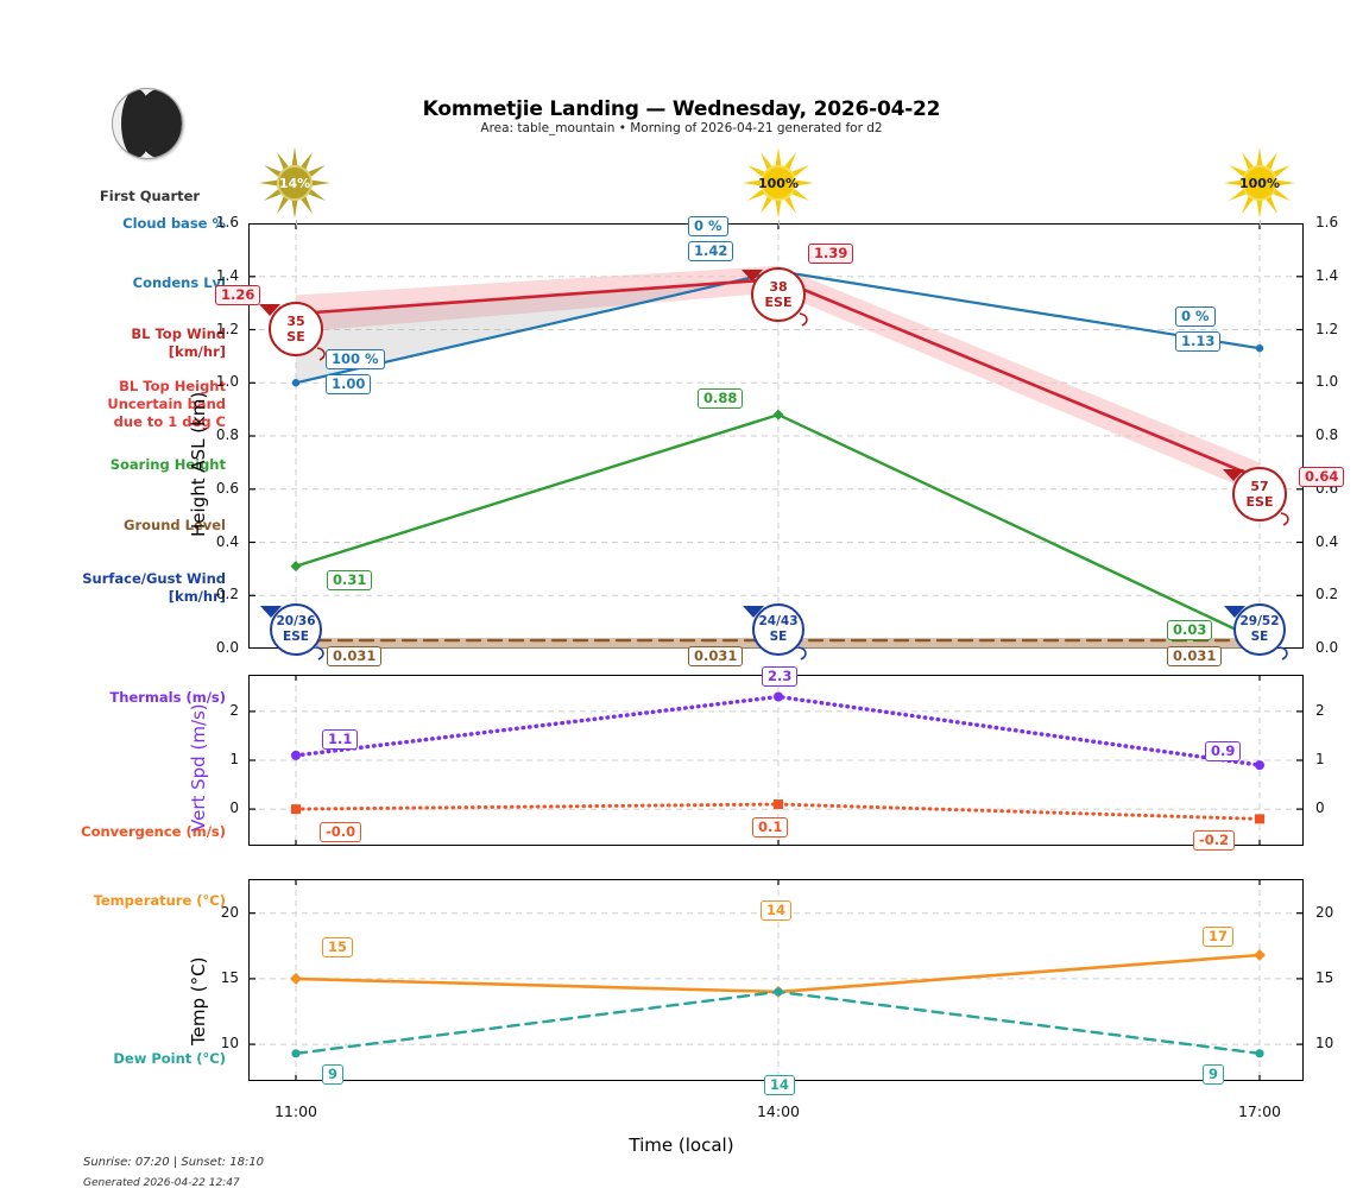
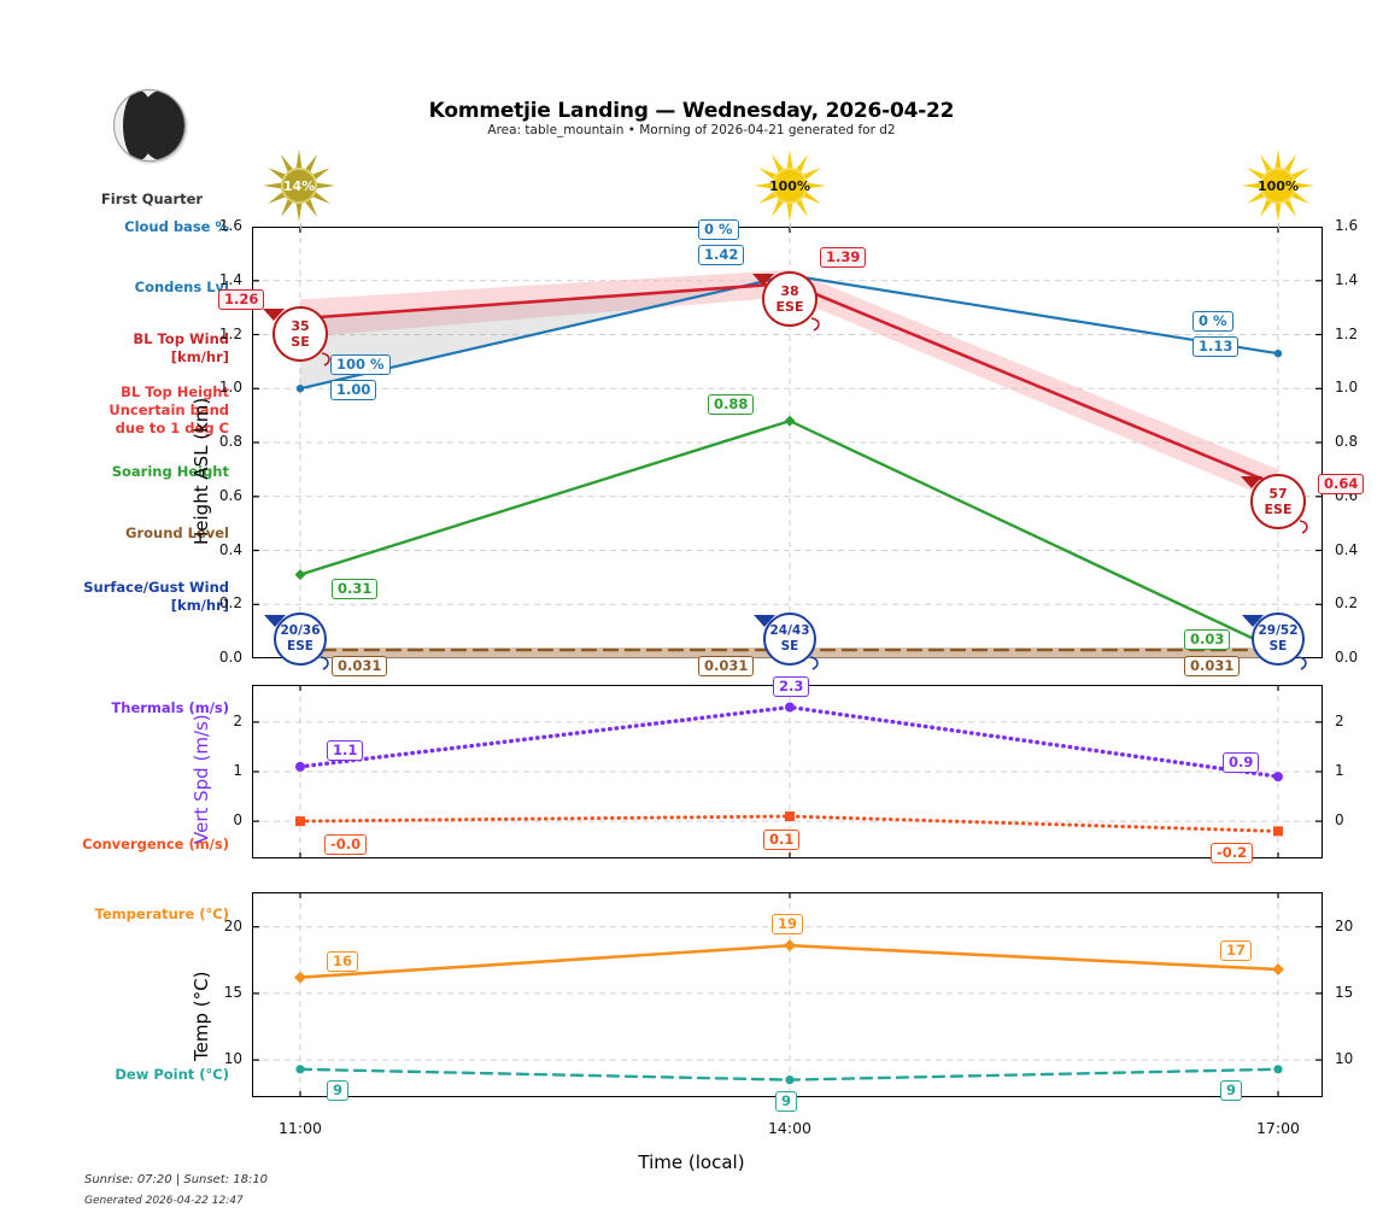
Temp (°C)/Temperature (°C)/11:00: 15 -> 16
Temp (°C)/Temperature (°C)/14:00: 14 -> 19
Temp (°C)/Dew Point (°C)/14:00: 14 -> 9
